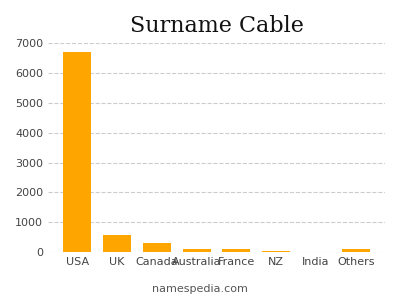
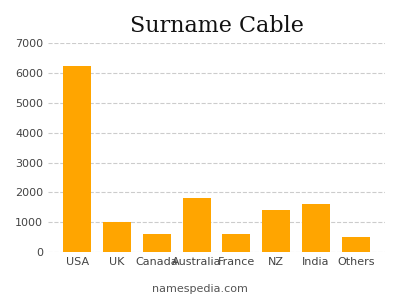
USA: 6700 -> 6250
UK: 570 -> 1000
Canada: 310 -> 600
Australia: 90 -> 1800
France: 100 -> 600
NZ: 30 -> 1400
India: 20 -> 1600
Others: 90 -> 500
